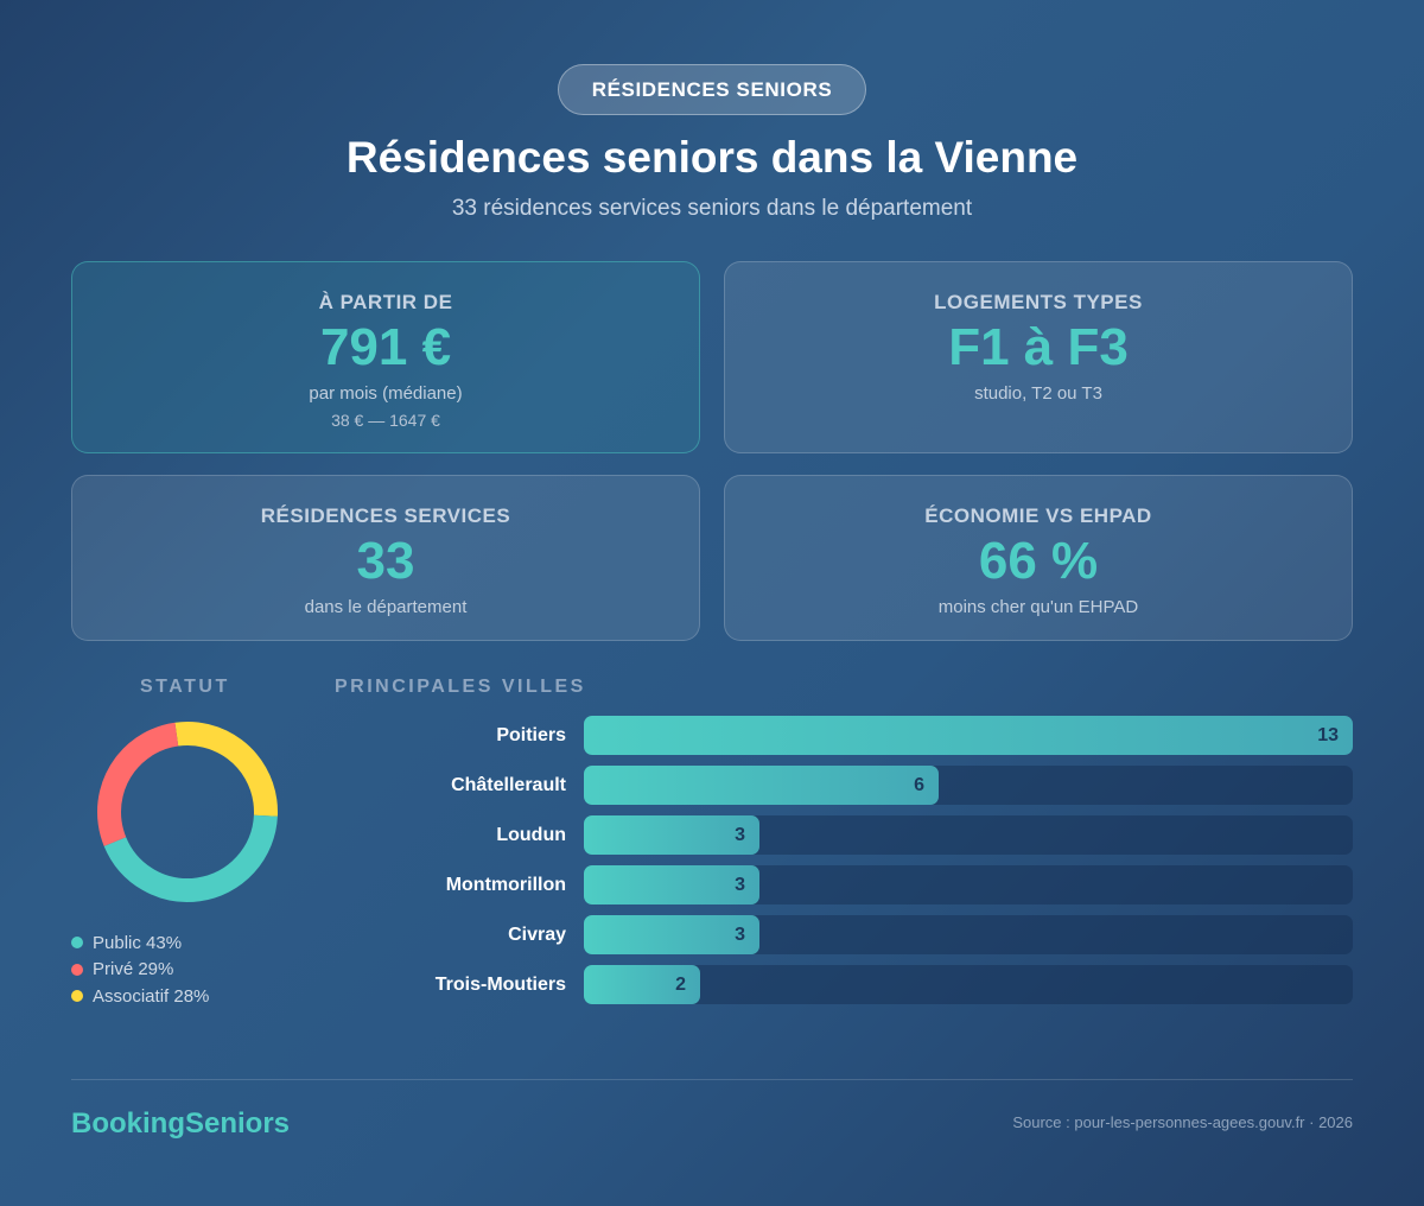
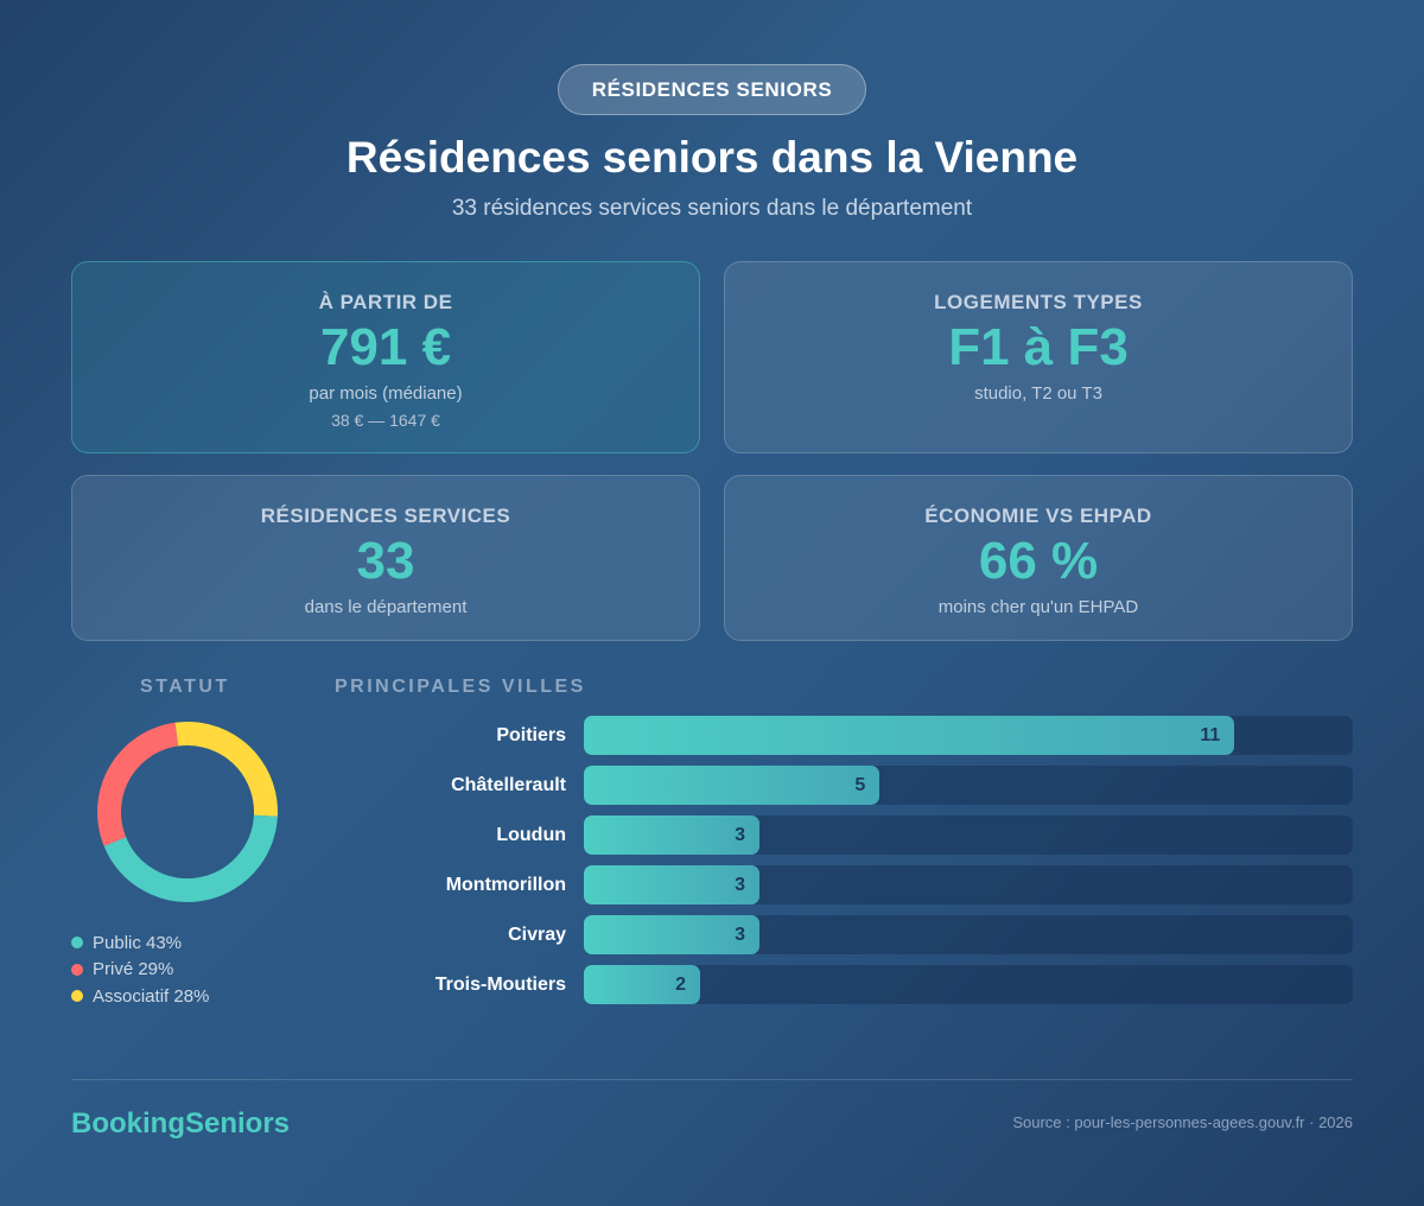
PRINCIPALES VILLES/Poitiers: 13 -> 11
PRINCIPALES VILLES/Châtellerault: 6 -> 5
